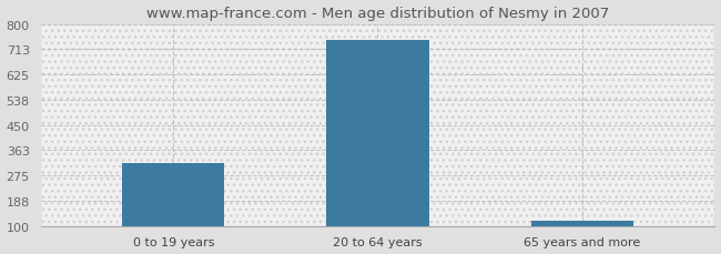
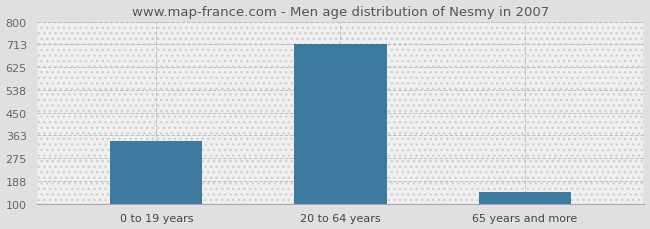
0 to 19 years: 318 -> 340
20 to 64 years: 743 -> 715
65 years and more: 120 -> 145
